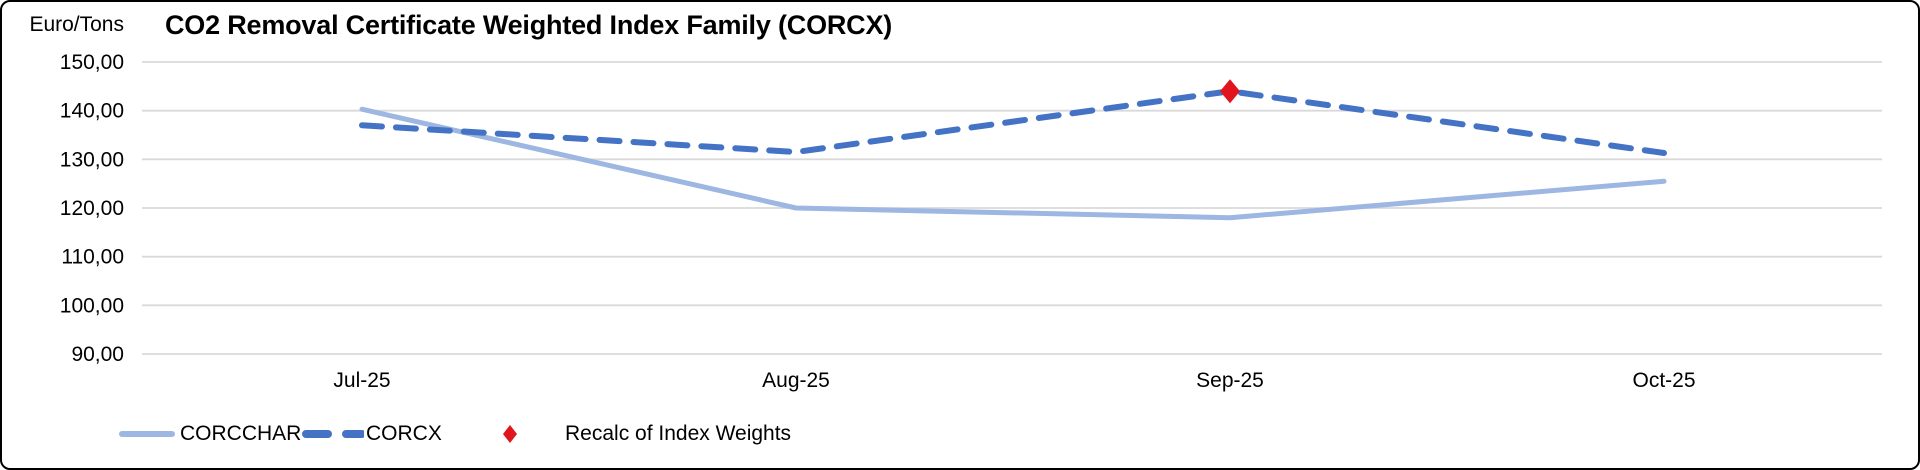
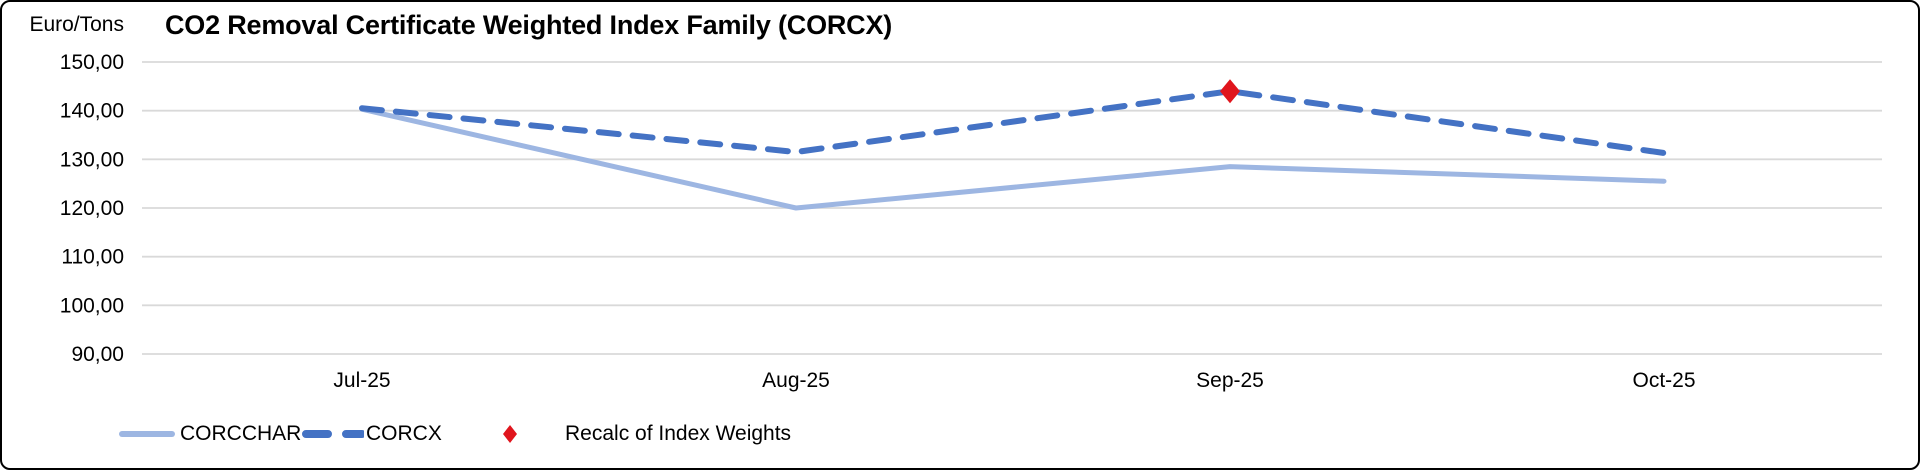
CORCX/Jul-25: 137 -> 140
CORCCHAR/Sep-25: 118 -> 128
